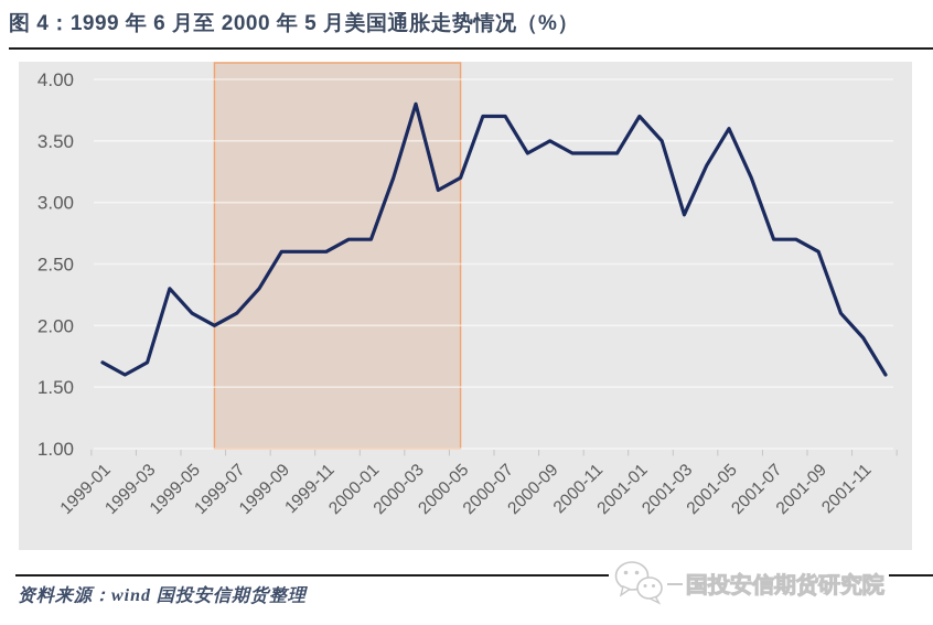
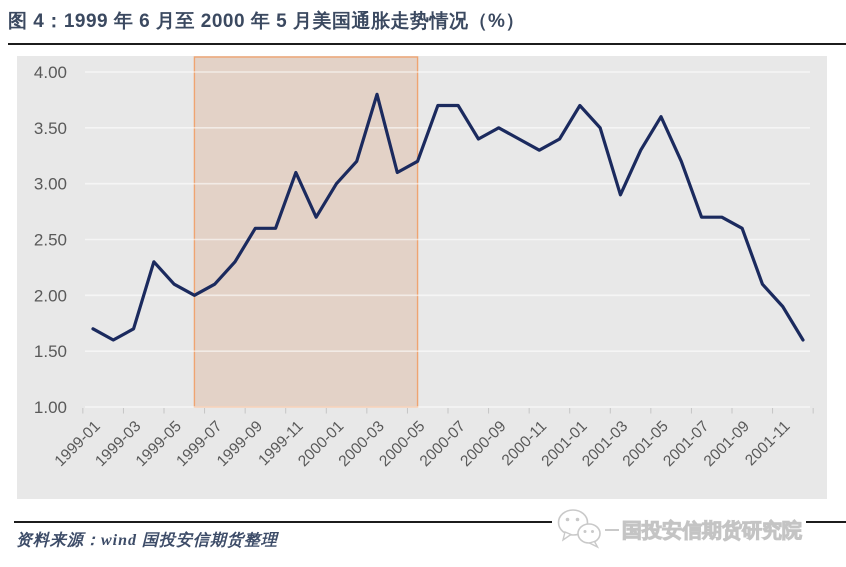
1999-11: 2.6 -> 3.1
2000-01: 2.7 -> 3.0
2000-11: 3.4 -> 3.3
